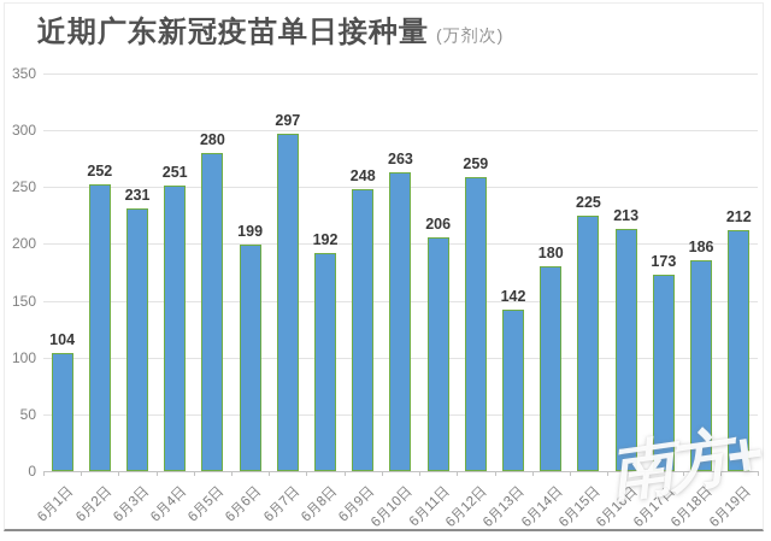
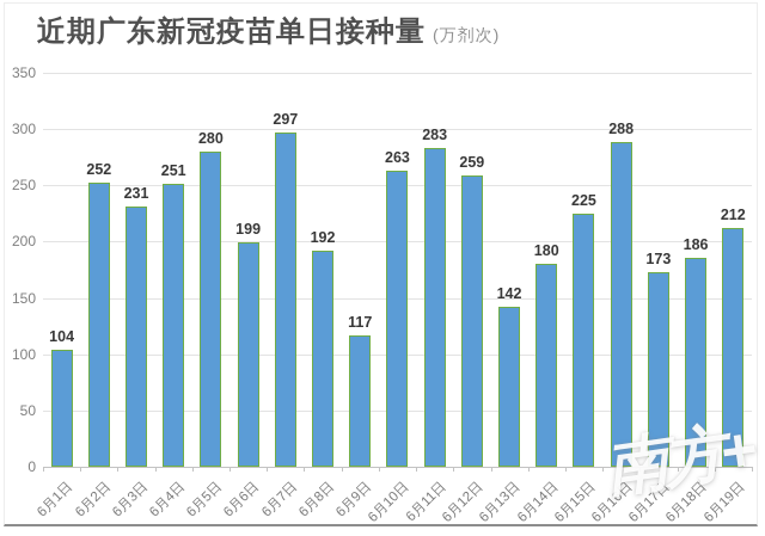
6月9日: 248 -> 117
6月11日: 206 -> 283
6月16日: 213 -> 288
